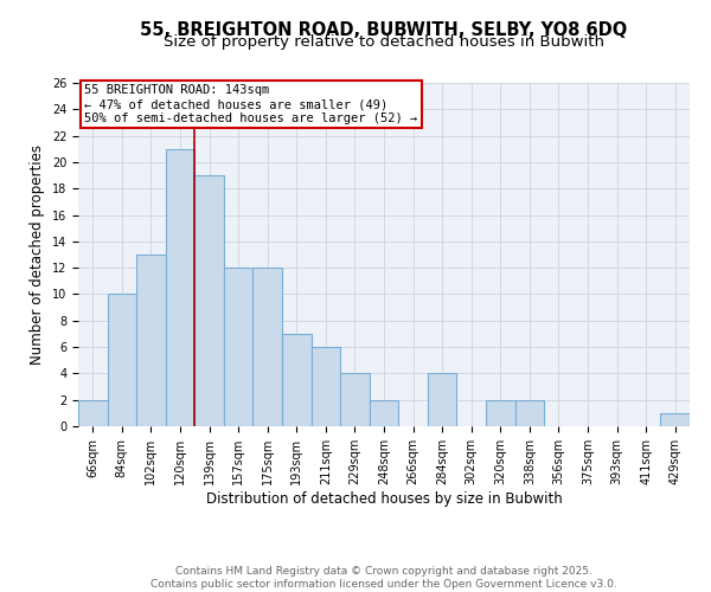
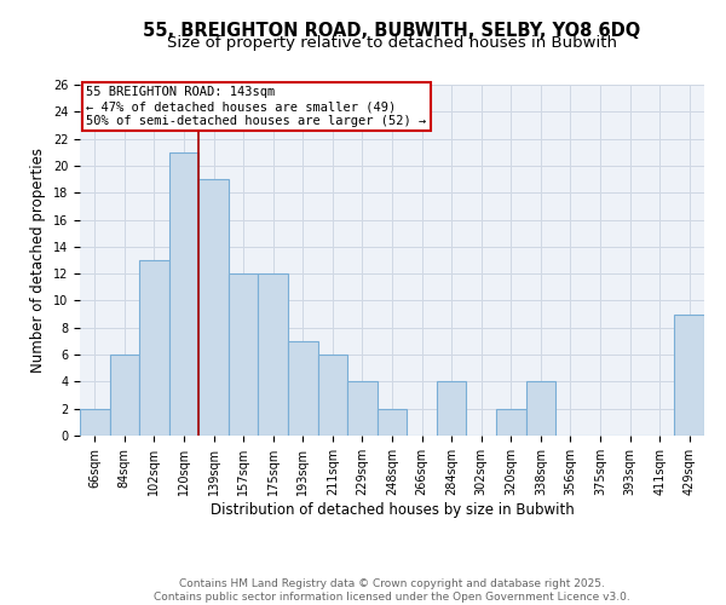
84sqm: 10 -> 6
338sqm: 2 -> 4
429sqm: 1 -> 9
